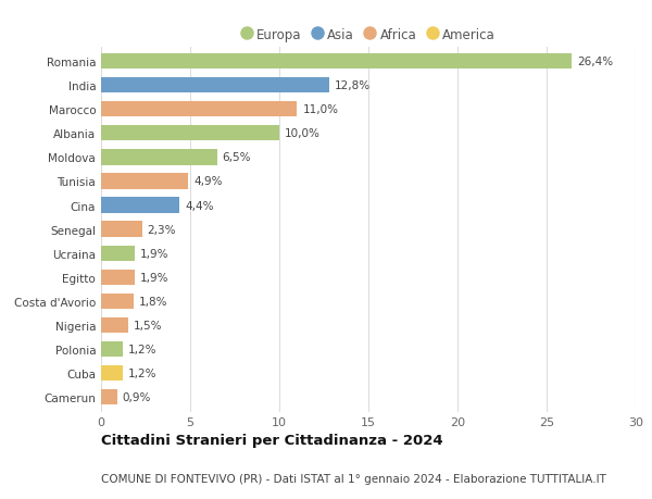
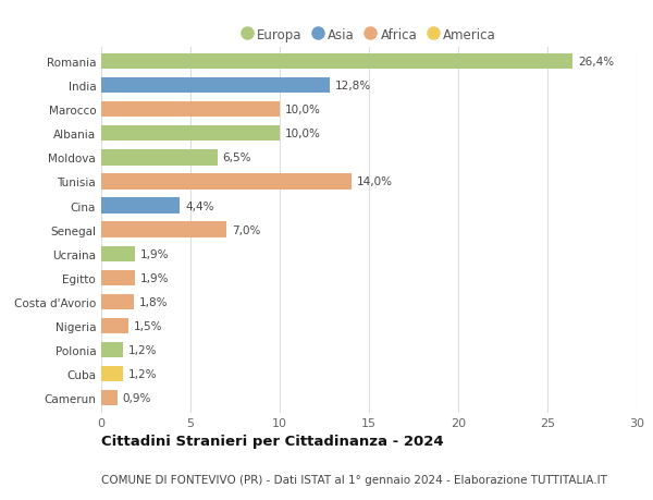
Marocco: 11,0% -> 10,0%
Tunisia: 4,9% -> 14,0%
Senegal: 2,3% -> 7,0%
